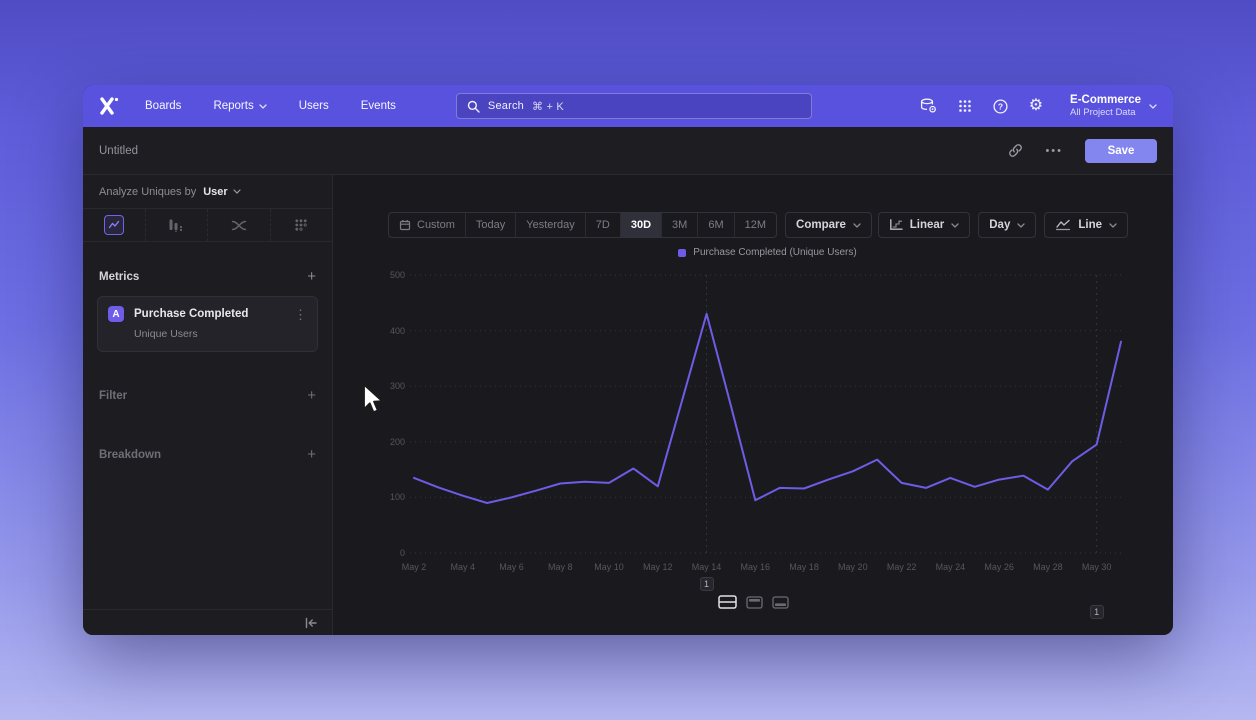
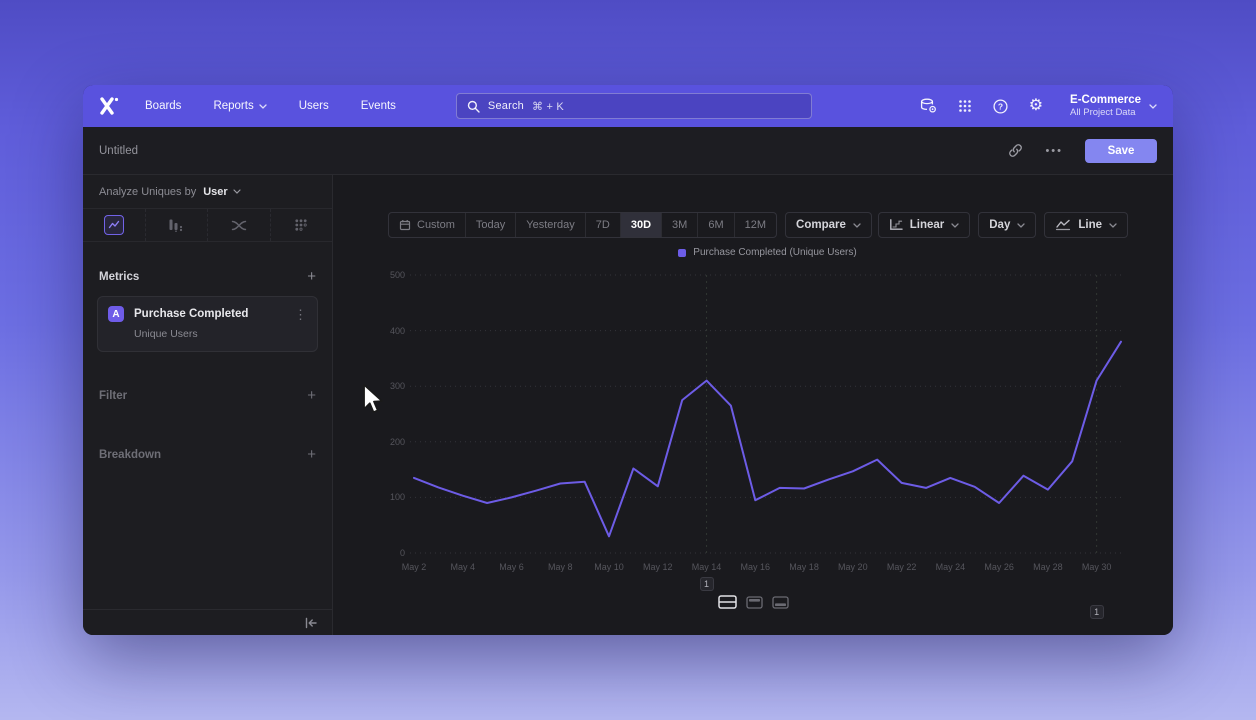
May 10: 130 -> 30
May 14: 430 -> 310
May 26: 130 -> 90
May 30: 200 -> 310
